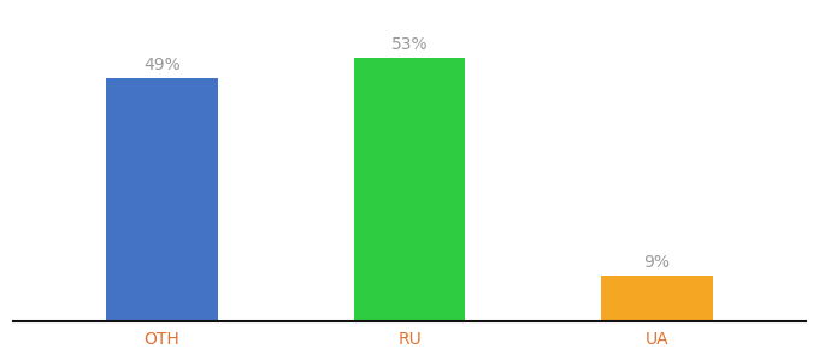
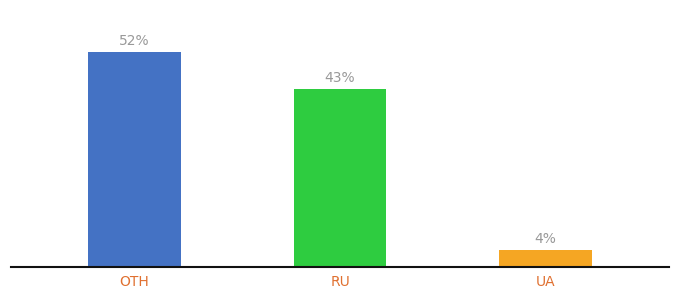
OTH: 49% -> 52%
RU: 53% -> 43%
UA: 9% -> 4%
